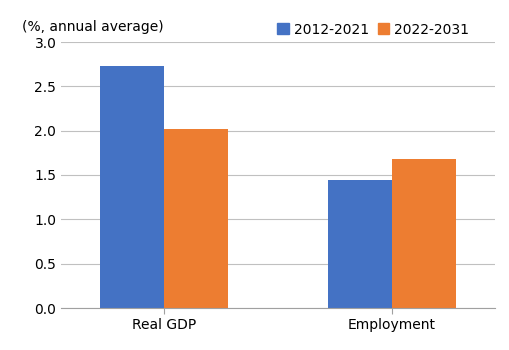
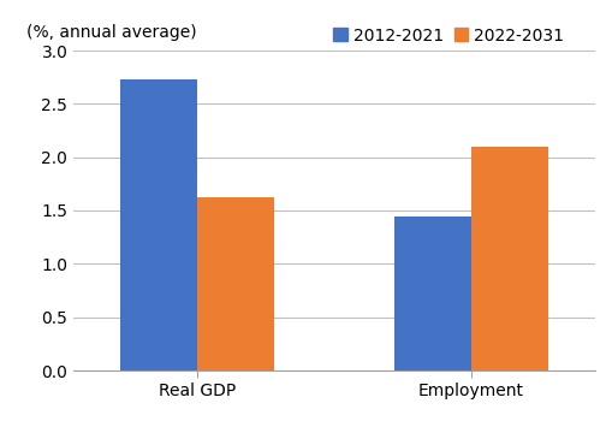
2022-2031/Real GDP: 2.02 -> 1.62
2022-2031/Employment: 1.68 -> 2.10
